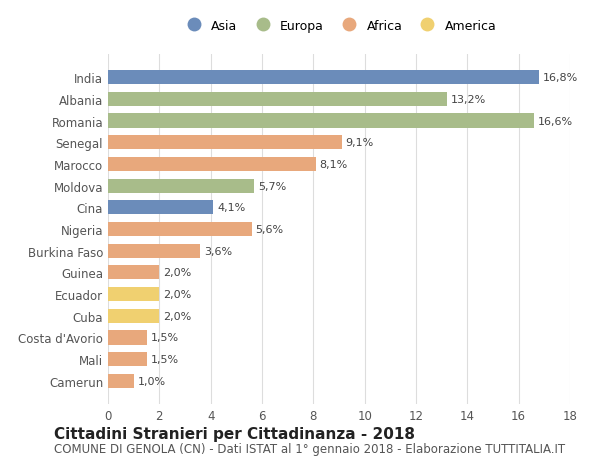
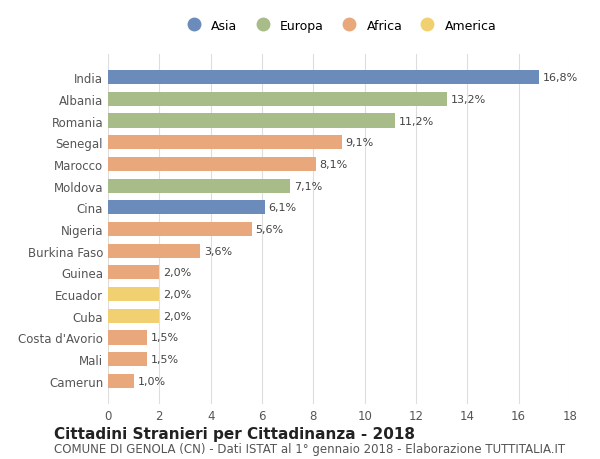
Romania: 16,6% -> 11,2%
Moldova: 5,7% -> 7,1%
Cina: 4,1% -> 6,1%
